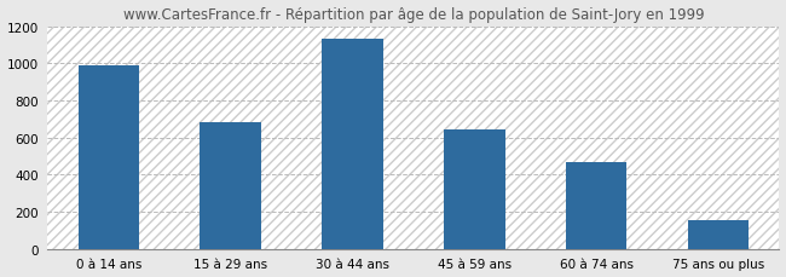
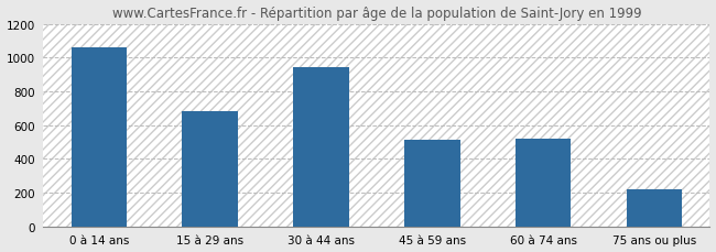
0 à 14 ans: 990 -> 1060
30 à 44 ans: 1130 -> 940
45 à 59 ans: 640 -> 510
60 à 74 ans: 460 -> 520
75 ans ou plus: 160 -> 220
